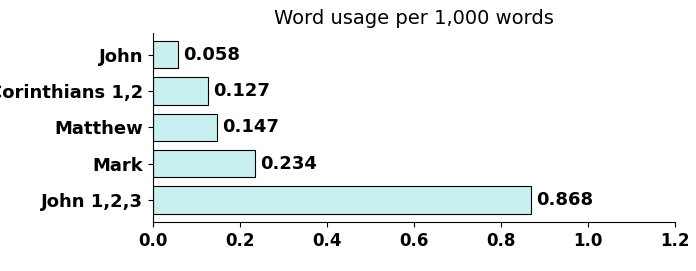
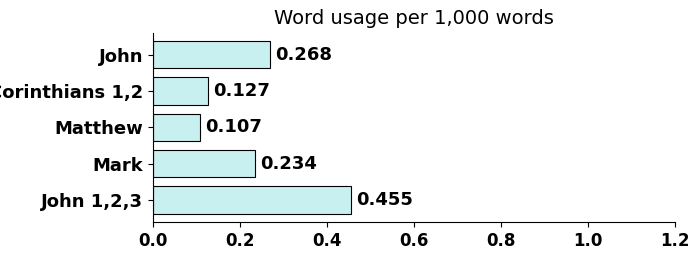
John: 0.058 -> 0.268
Matthew: 0.147 -> 0.107
John 1,2,3: 0.868 -> 0.455
